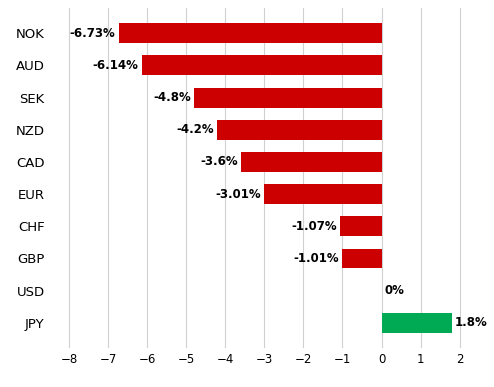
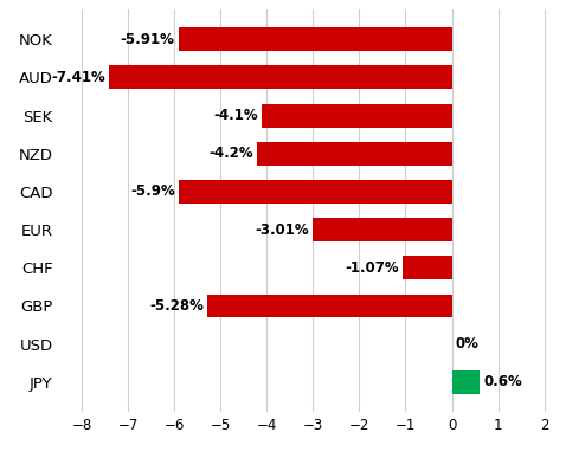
NOK: -6.73% -> -5.91%
AUD: -6.14% -> -7.41%
SEK: -4.8% -> -4.1%
CAD: -3.6% -> -5.9%
GBP: -1.01% -> -5.28%
JPY: 1.8% -> 0.6%
